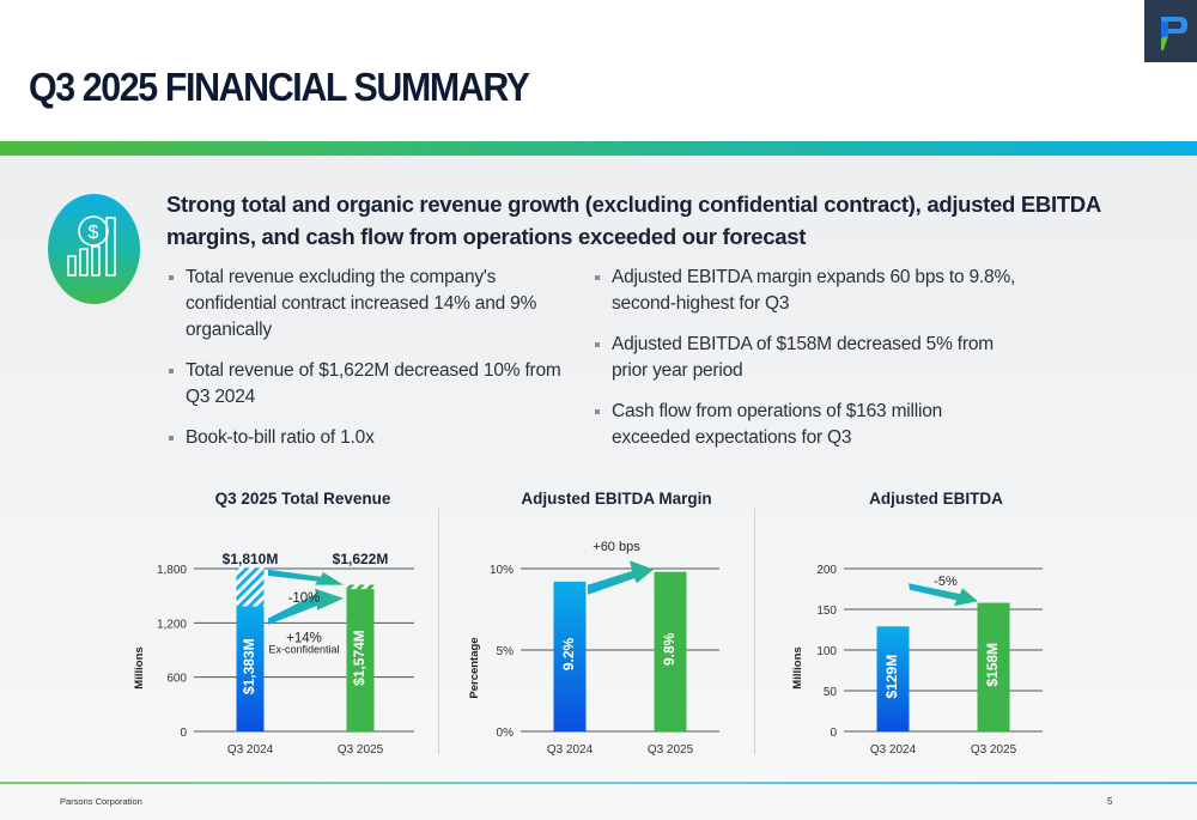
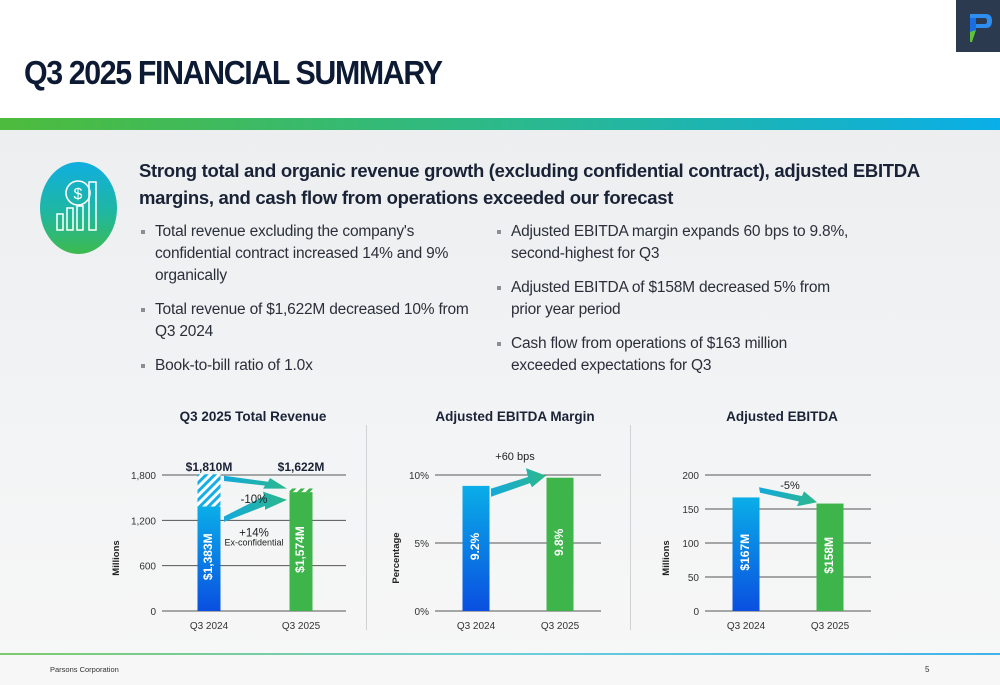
Adjusted EBITDA/Q3 2024: $129M -> $167M
